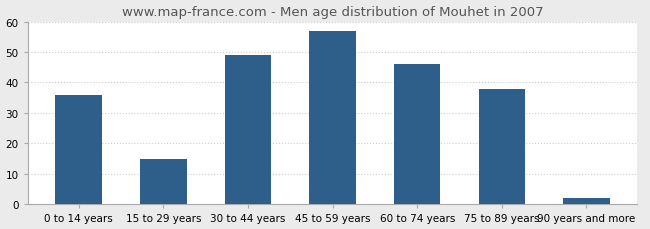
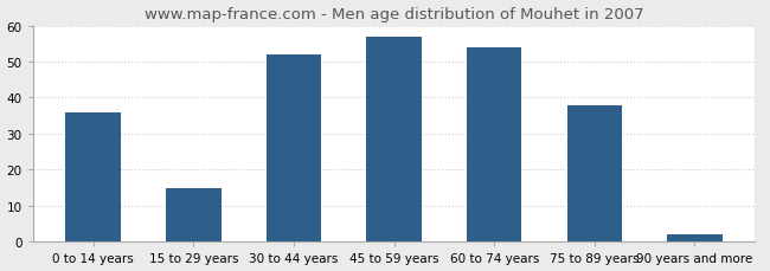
30 to 44 years: 49 -> 52
60 to 74 years: 46 -> 54
